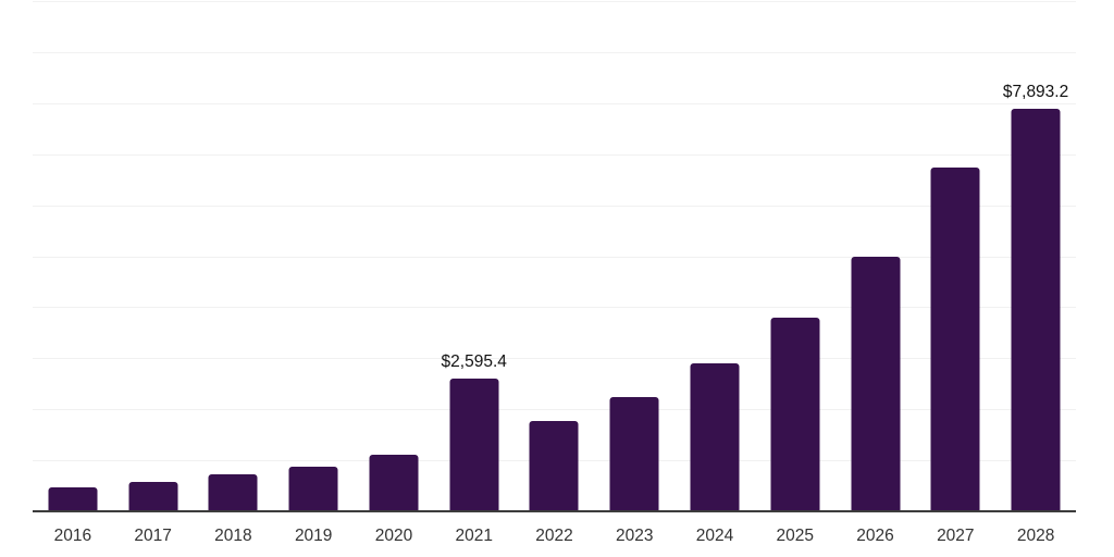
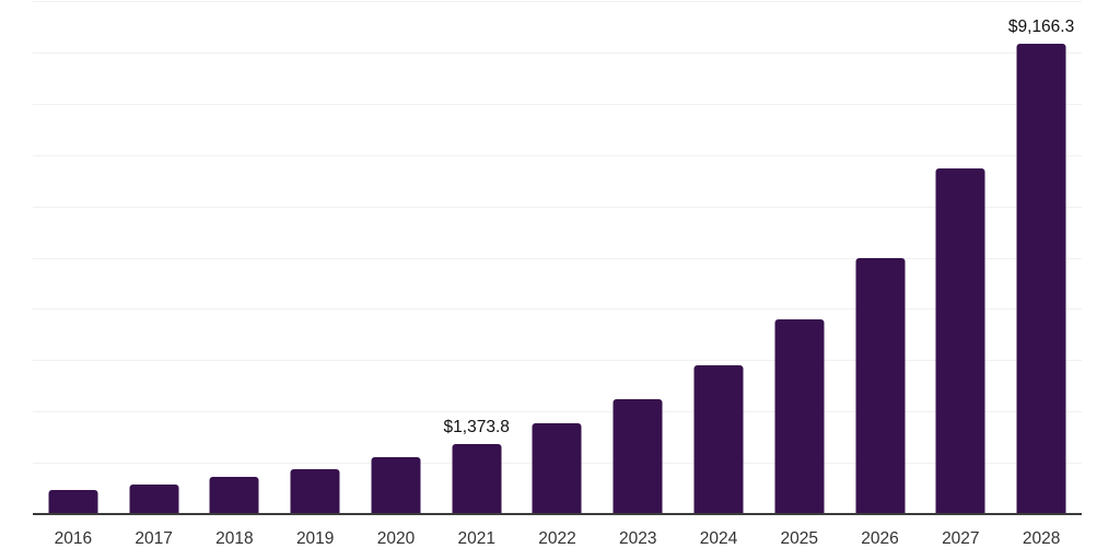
2021: $2,595.4 -> $1,373.8
2028: $7,893.2 -> $9,166.3
